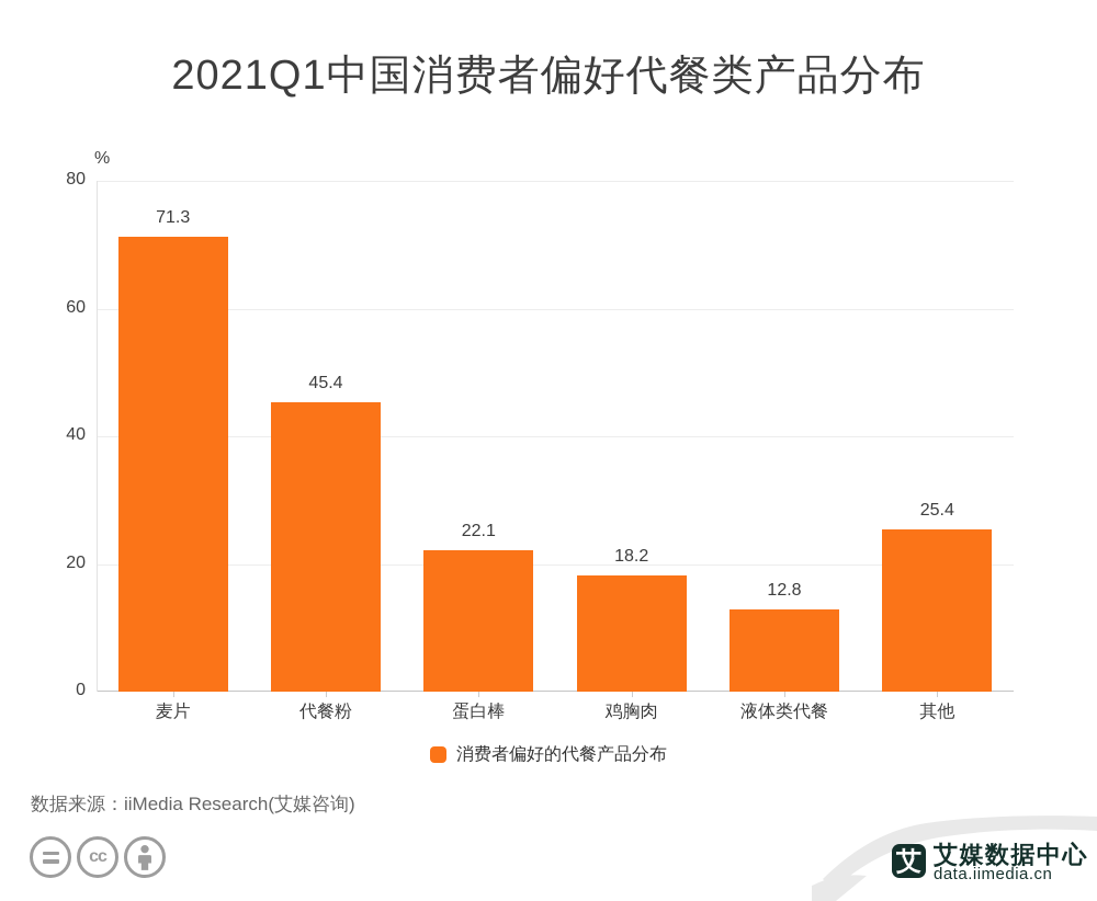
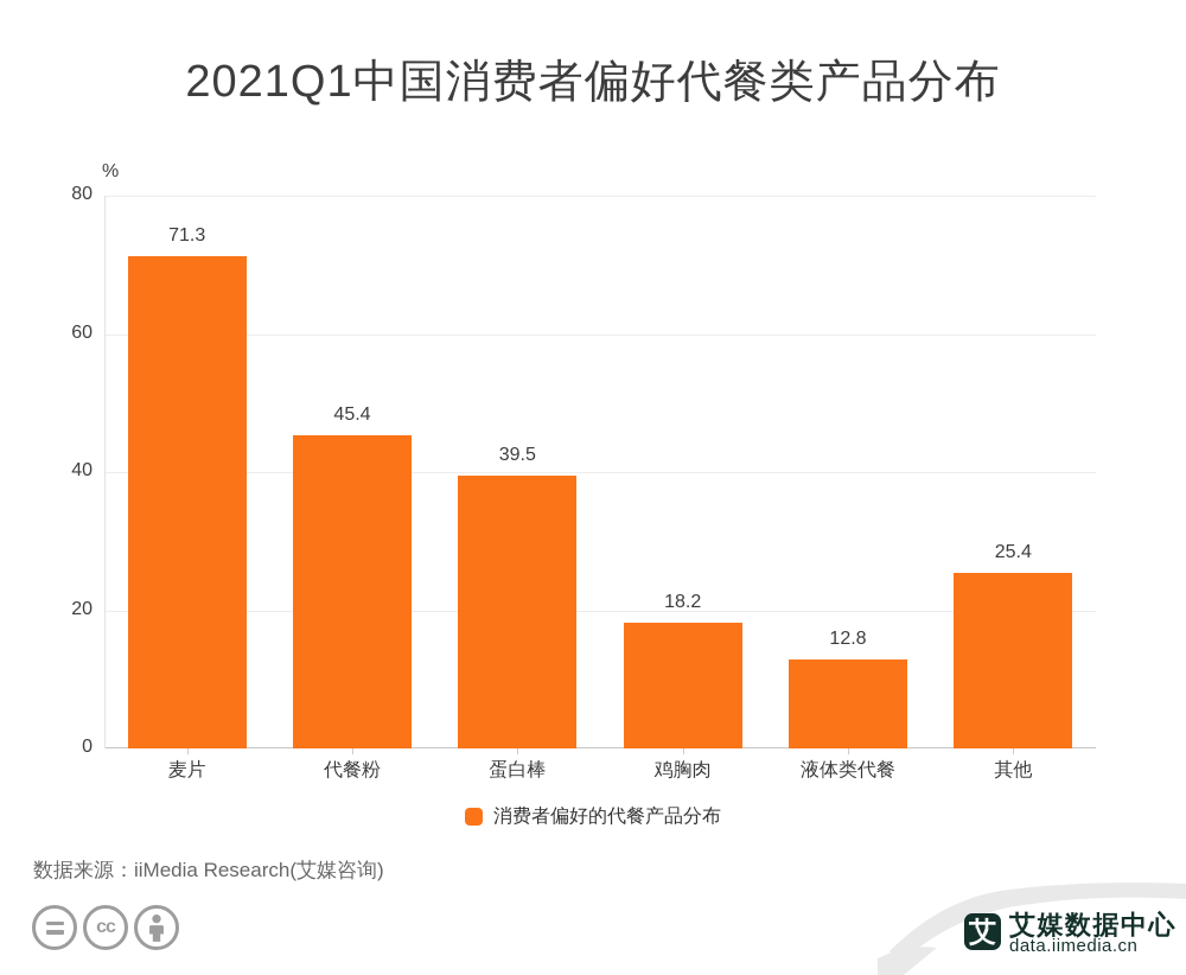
蛋白棒: 22.1 -> 39.5
